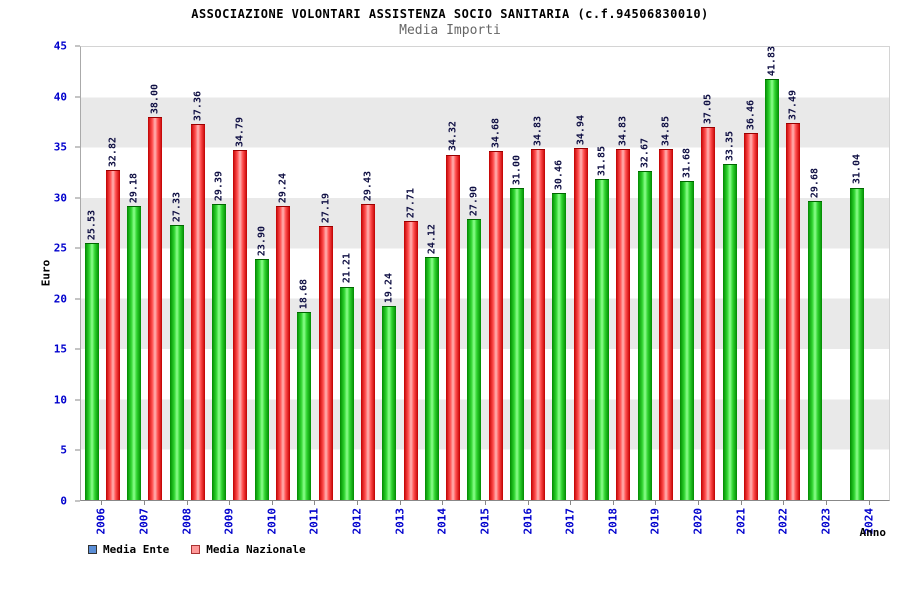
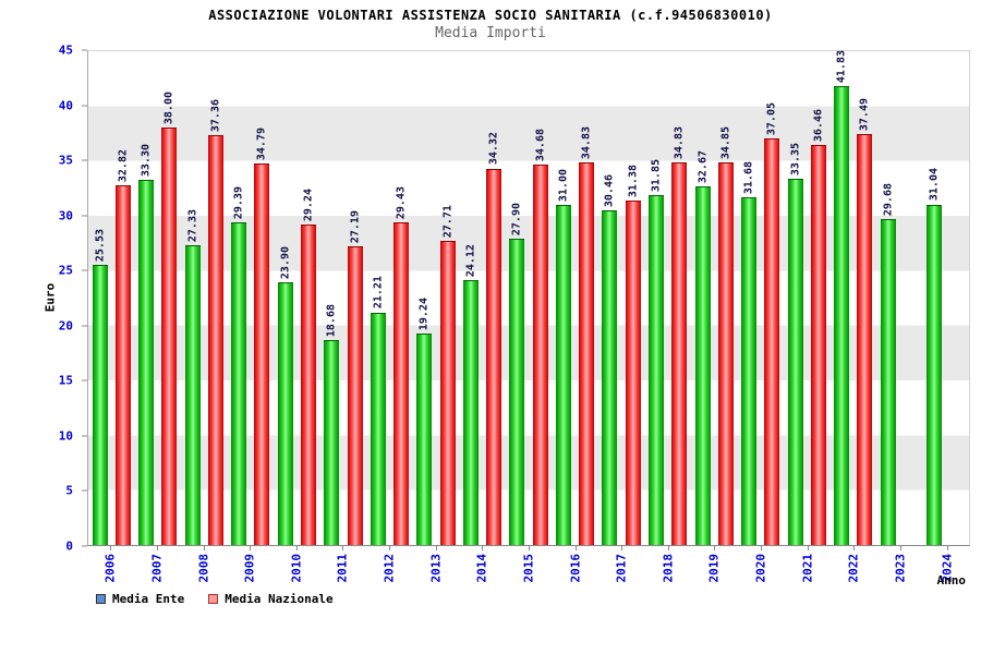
Media Ente/2007: 29.18 -> 33.30
Media Nazionale/2017: 34.94 -> 31.38
